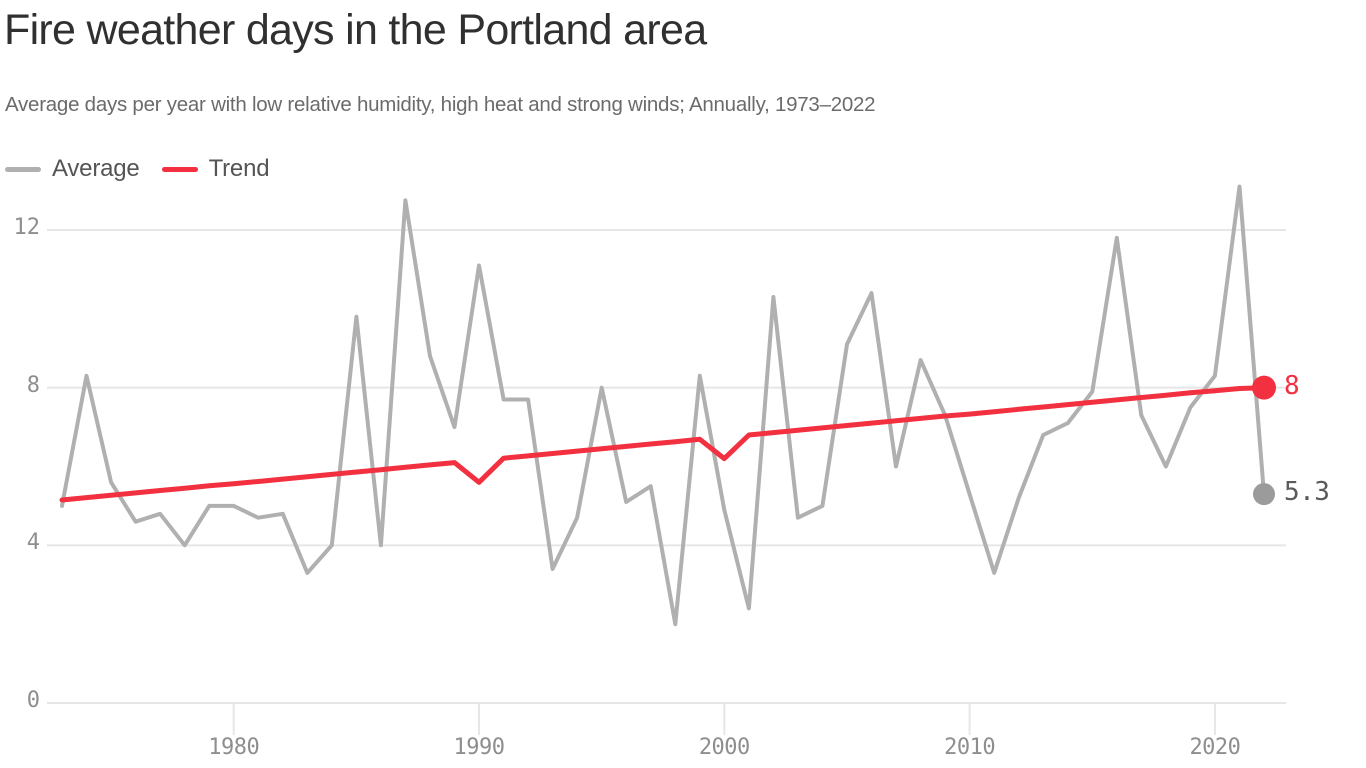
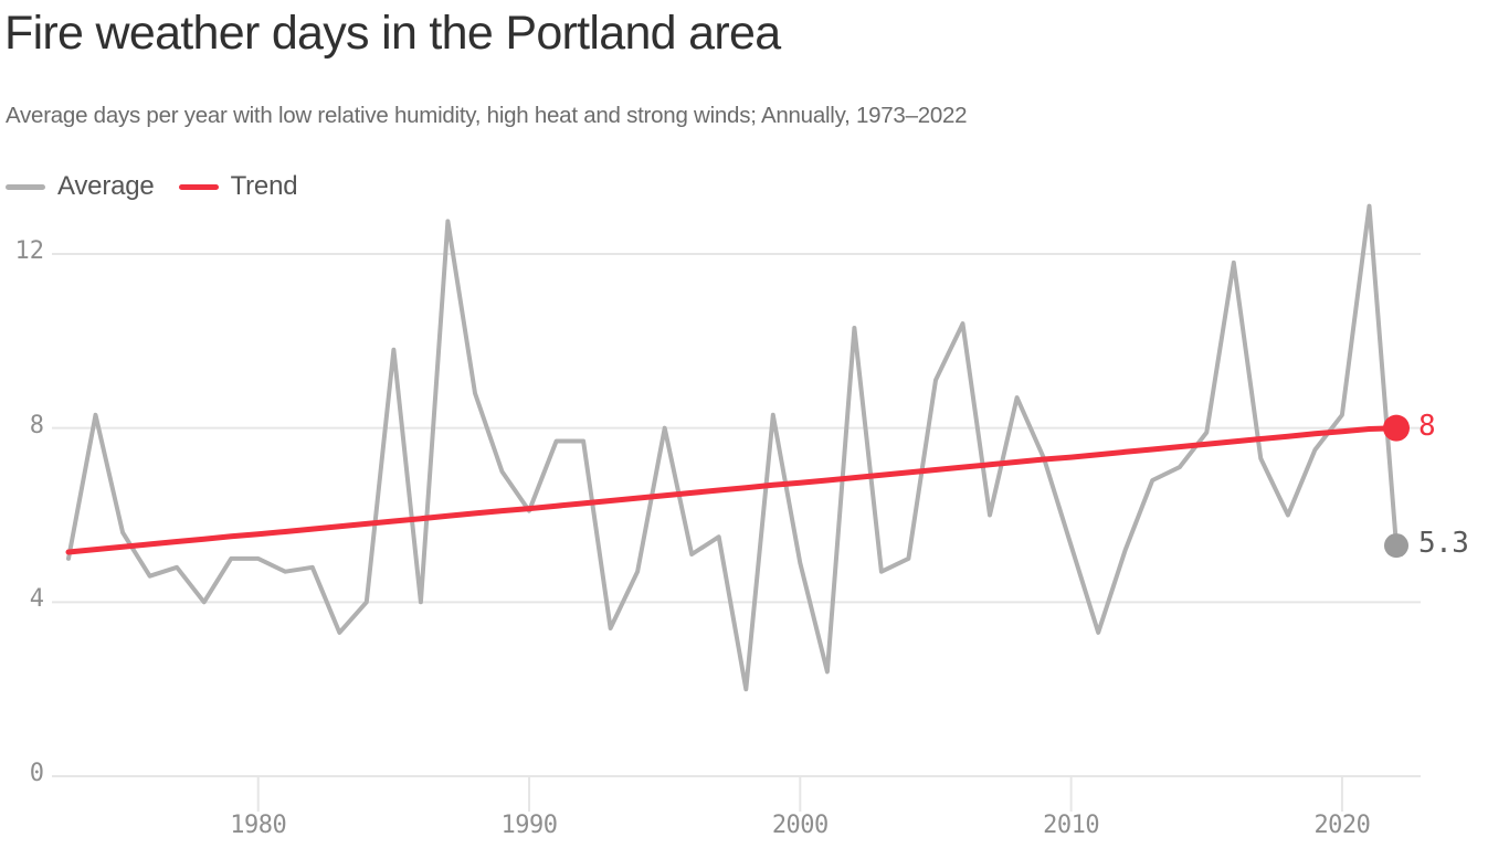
Average/1990: 11.1 -> 6.1
Trend/1990: 5.6 -> 6.2
Trend/2000: 6.2 -> 6.7
